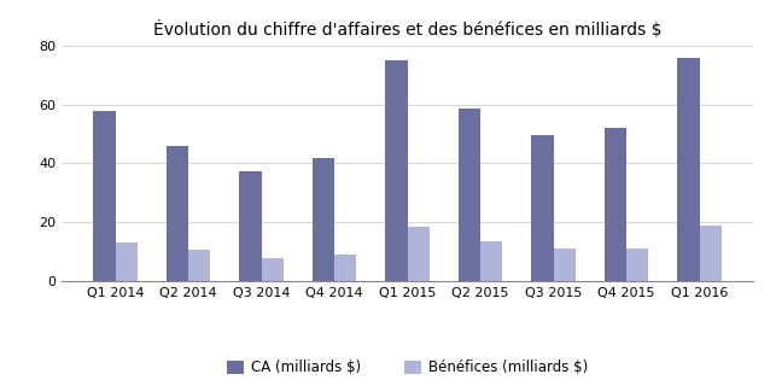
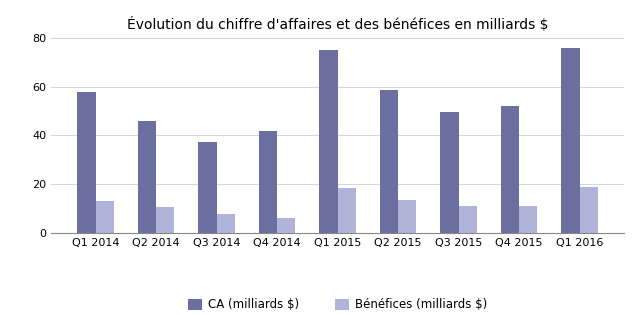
Bénéfices (milliards $)/Q4 2014: 9.0 -> 6.0
